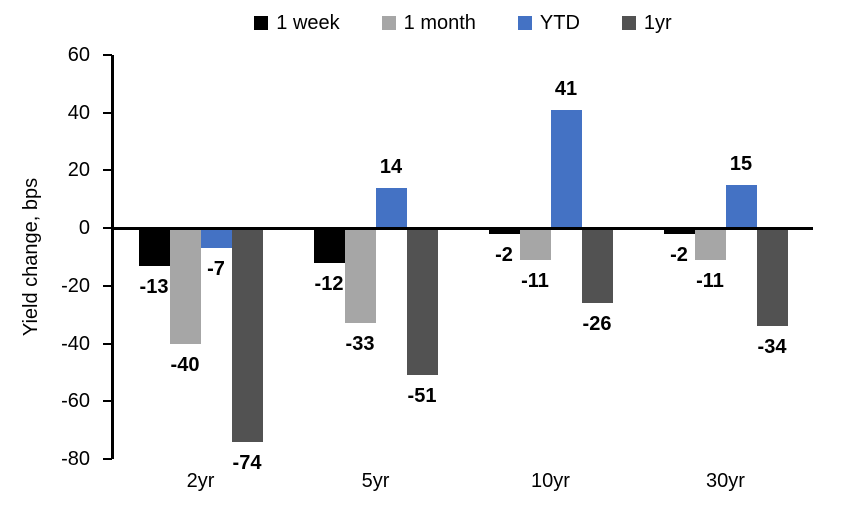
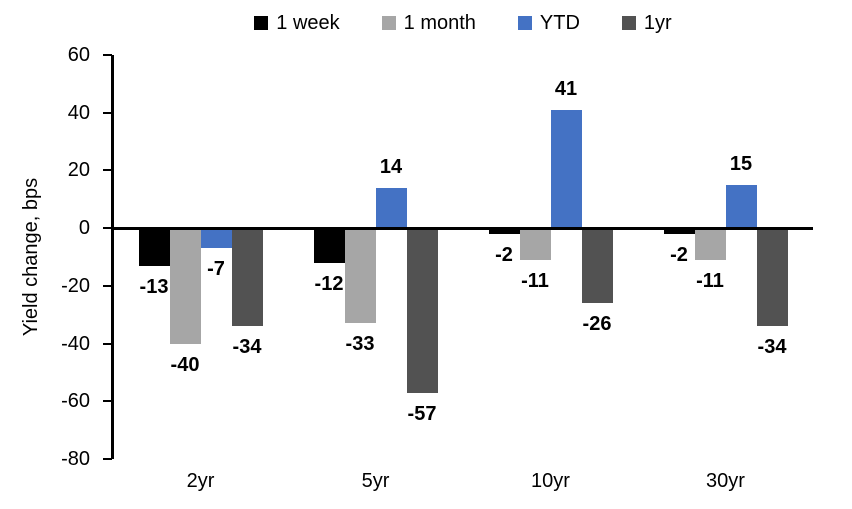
1yr/2yr: -74 -> -34
1yr/5yr: -51 -> -57
